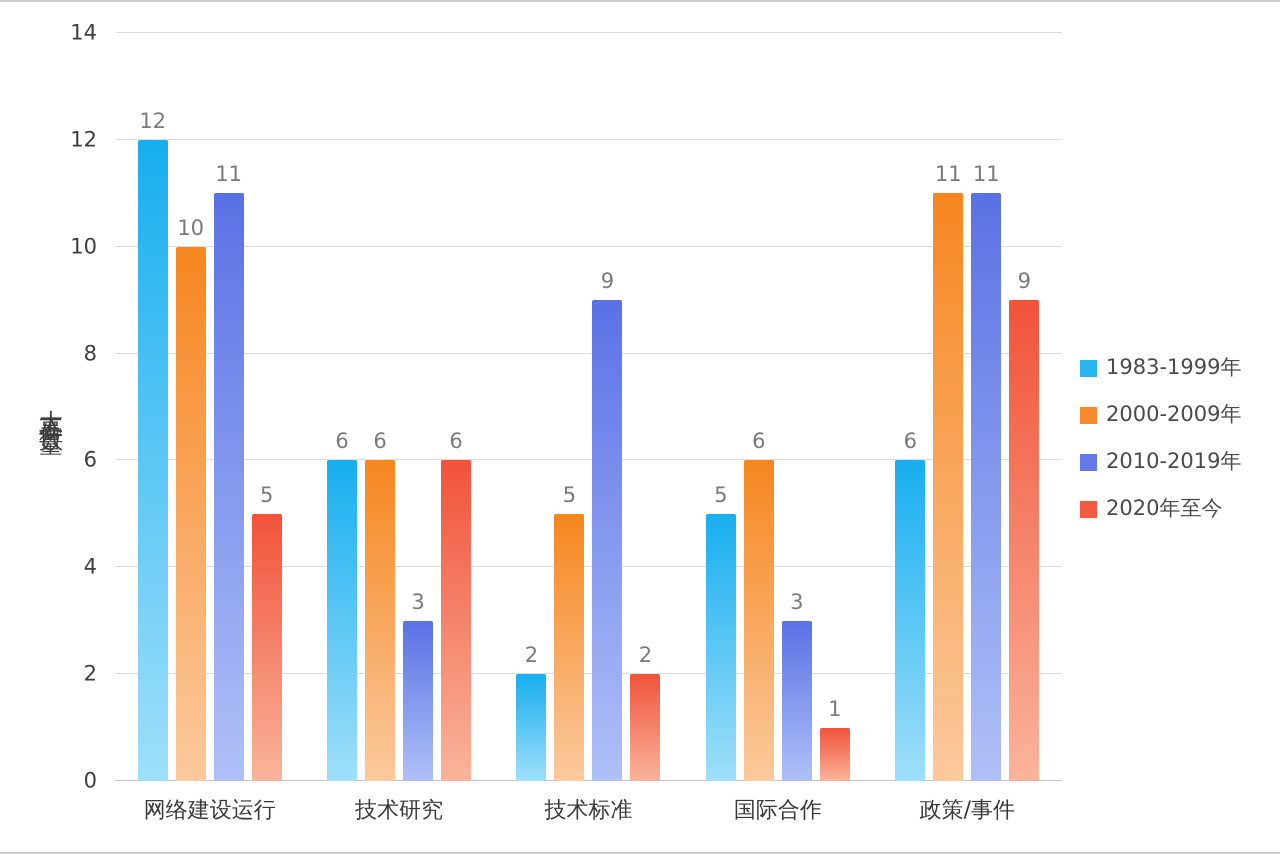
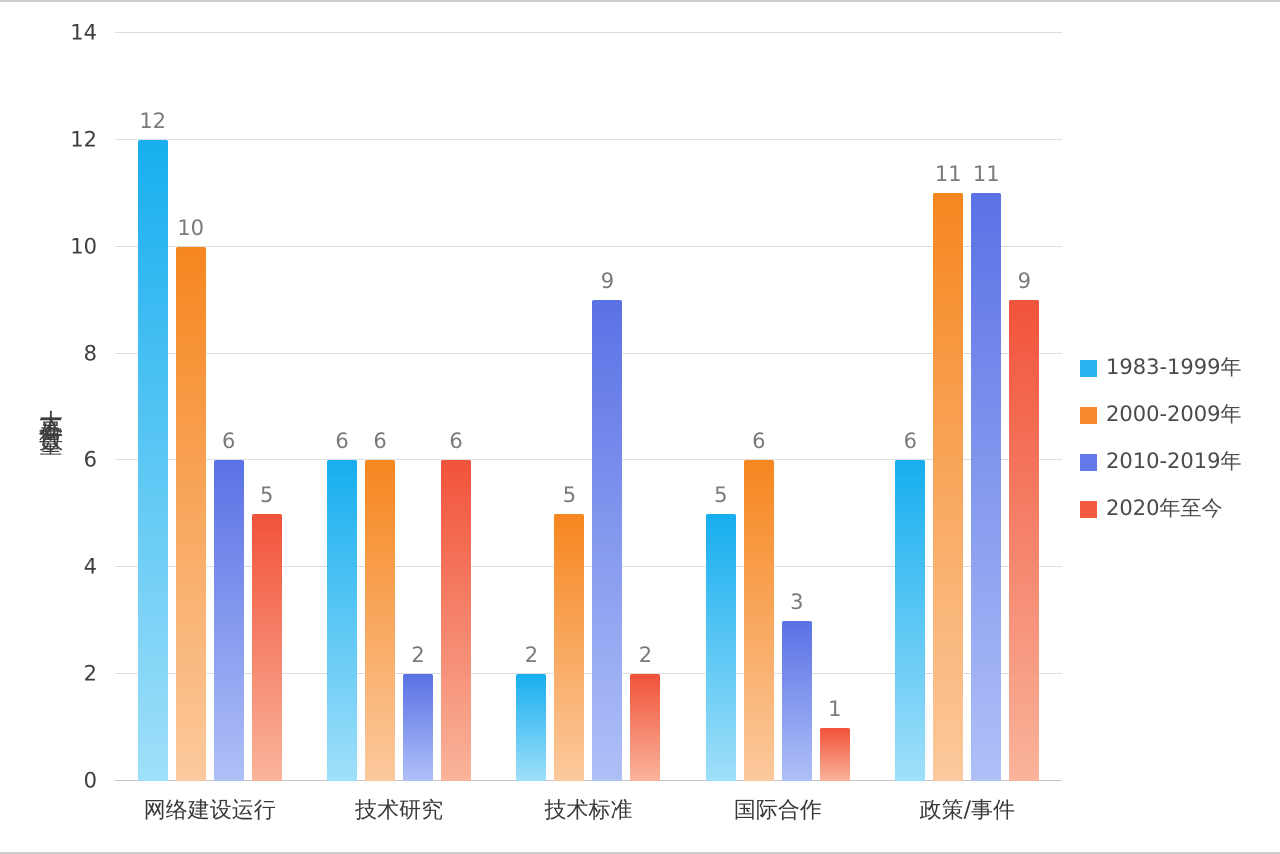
2010-2019年/网络建设运行: 11 -> 6
2010-2019年/技术研究: 3 -> 2
